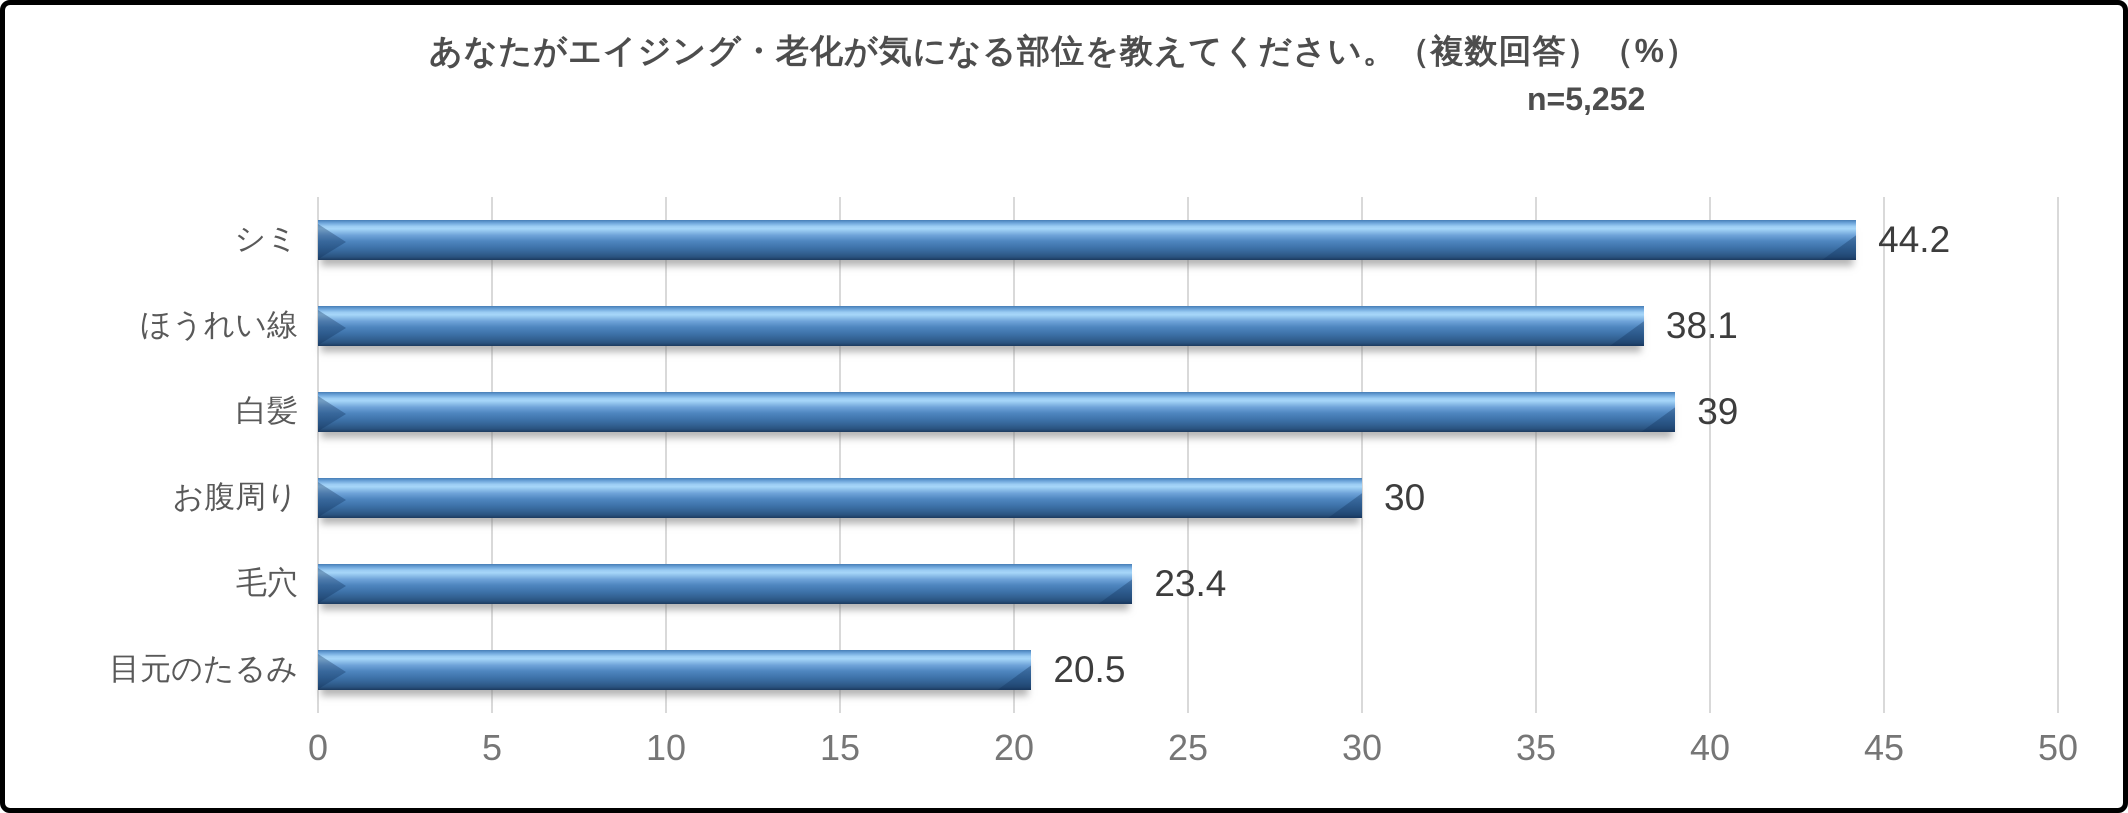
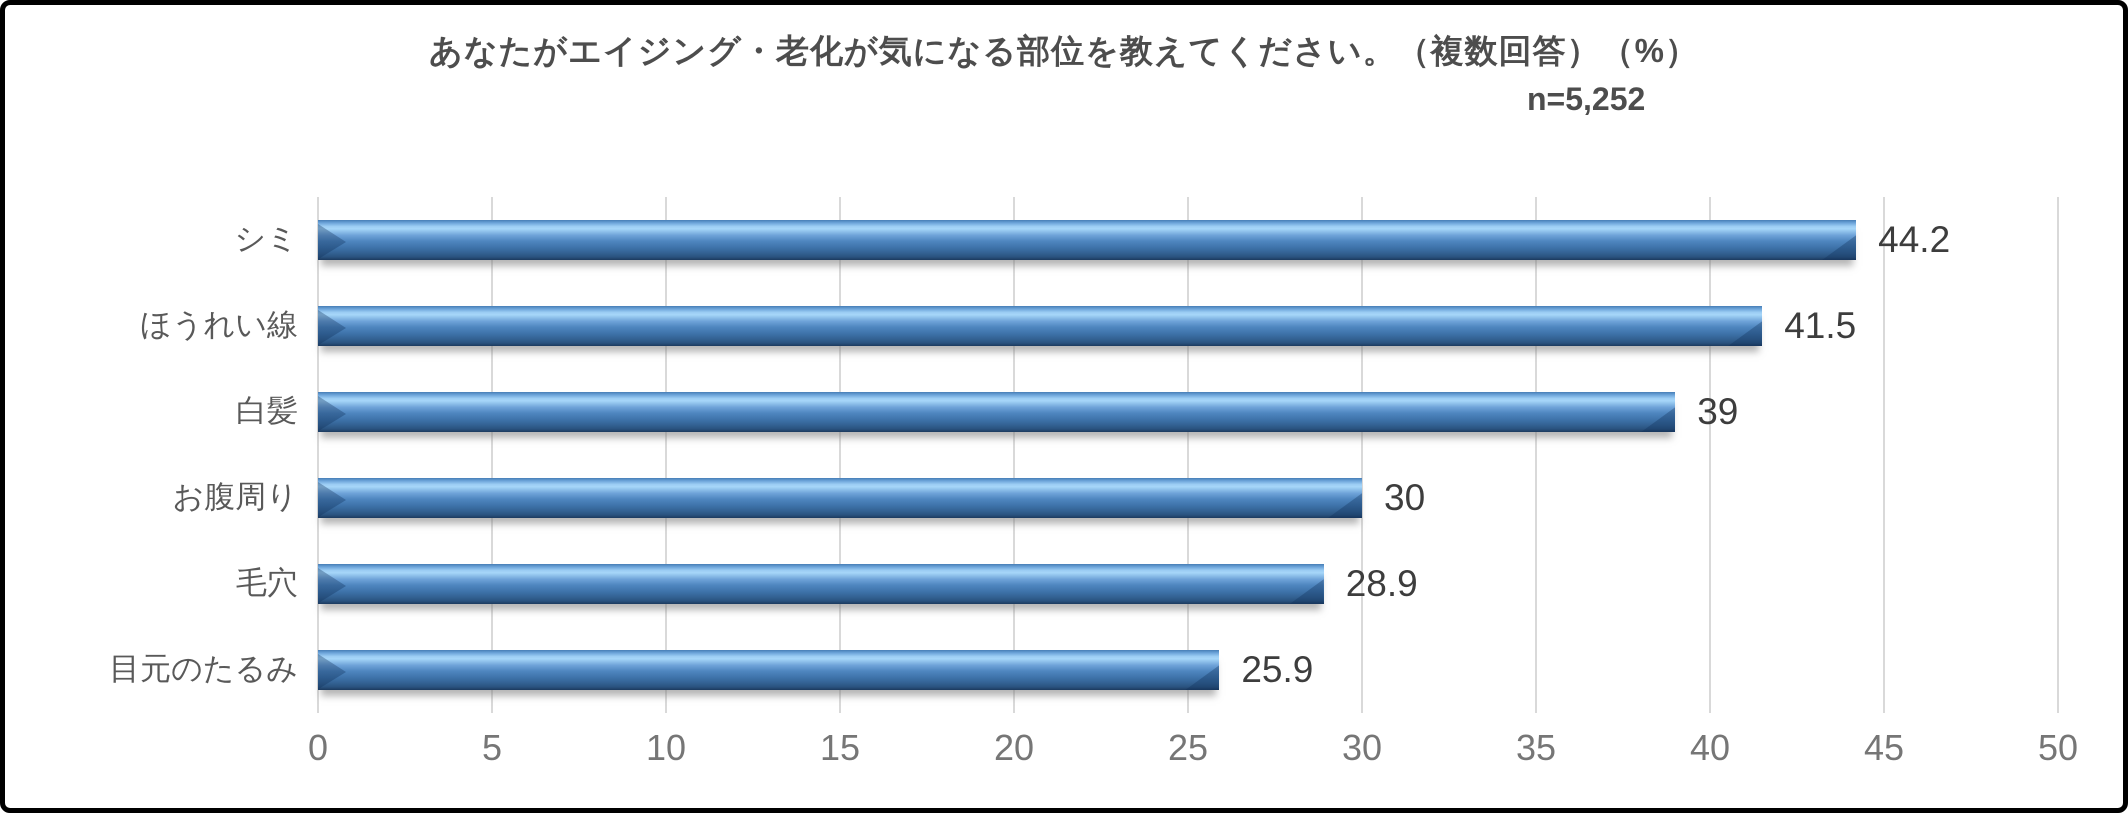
ほうれい線: 38.1 -> 41.5
毛穴: 23.4 -> 28.9
目元のたるみ: 20.5 -> 25.9
